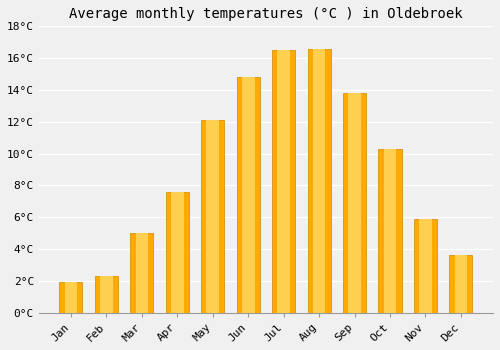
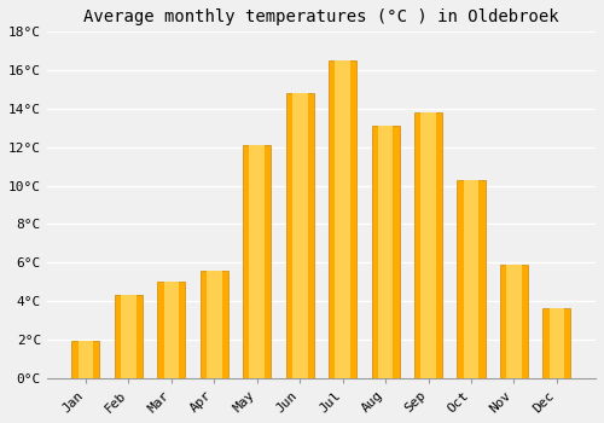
Feb: 2.3°C -> 4.3°C
Apr: 7.6°C -> 5.6°C
Aug: 16.6°C -> 13.1°C
